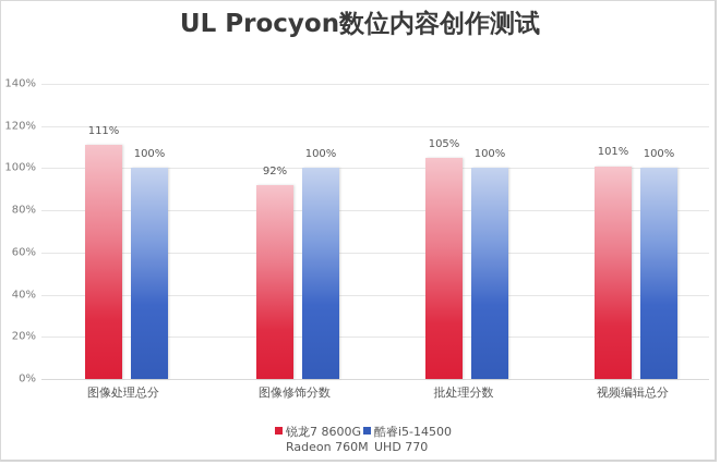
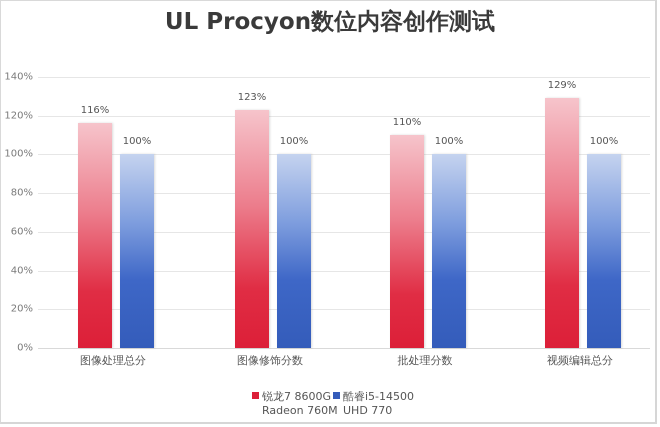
锐龙7 8600G Radeon 760M/图像处理总分: 111% -> 116%
锐龙7 8600G Radeon 760M/图像修饰分数: 92% -> 123%
锐龙7 8600G Radeon 760M/批处理分数: 105% -> 110%
锐龙7 8600G Radeon 760M/视频编辑总分: 101% -> 129%
